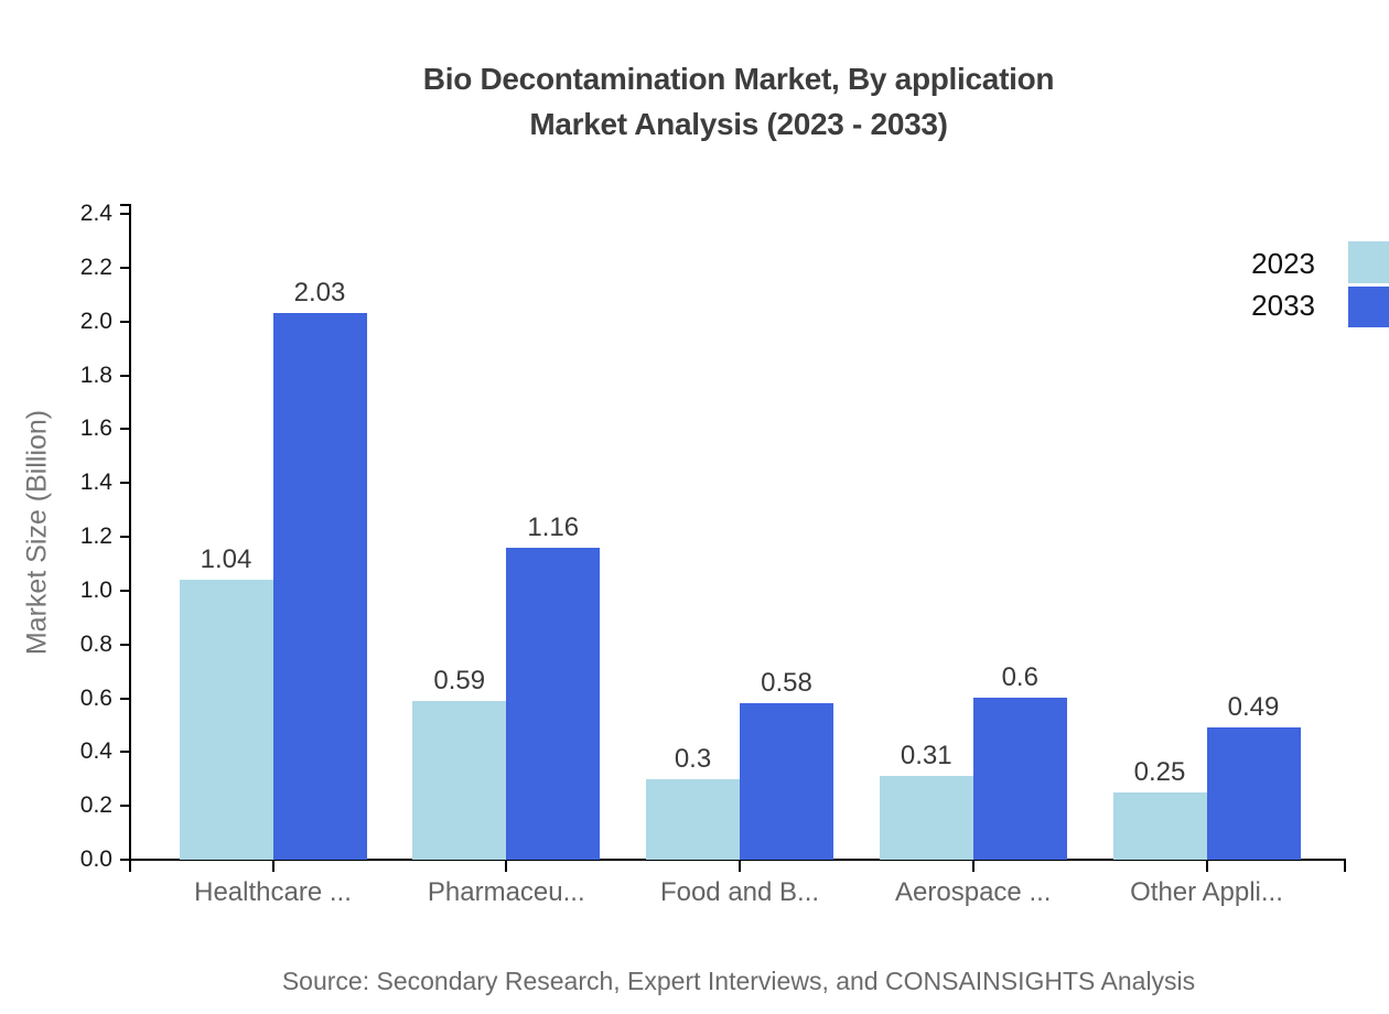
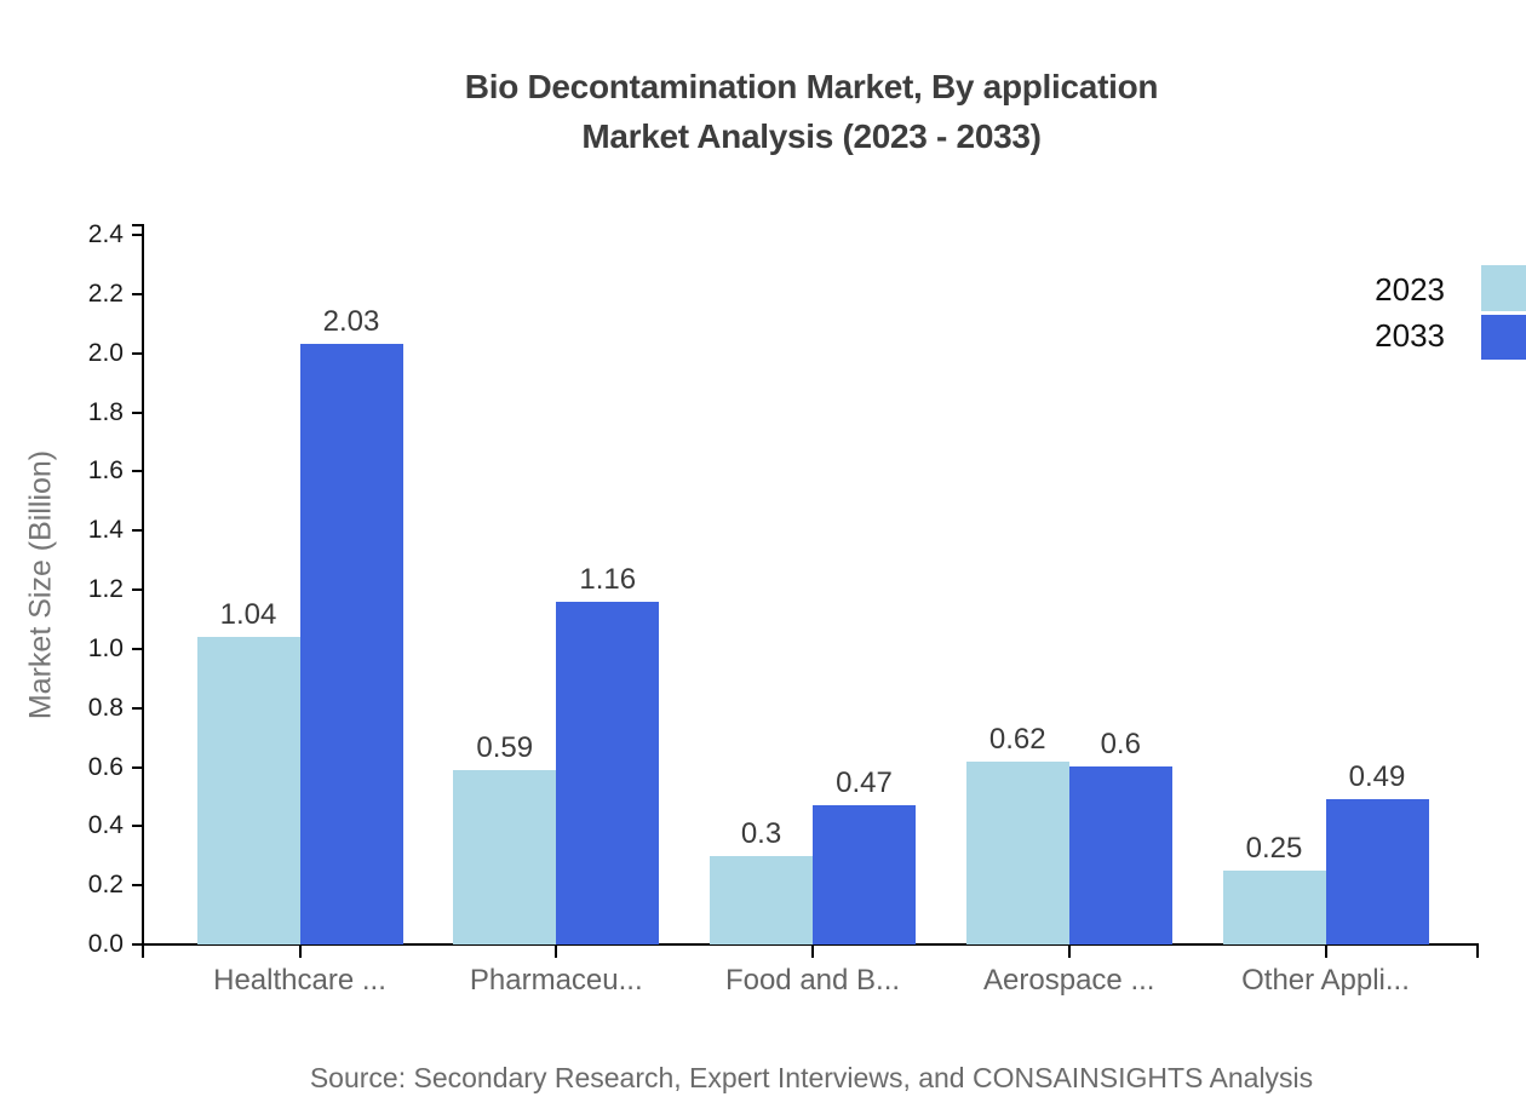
2033/Food and B...: 0.58 -> 0.47
2023/Aerospace ...: 0.31 -> 0.62
